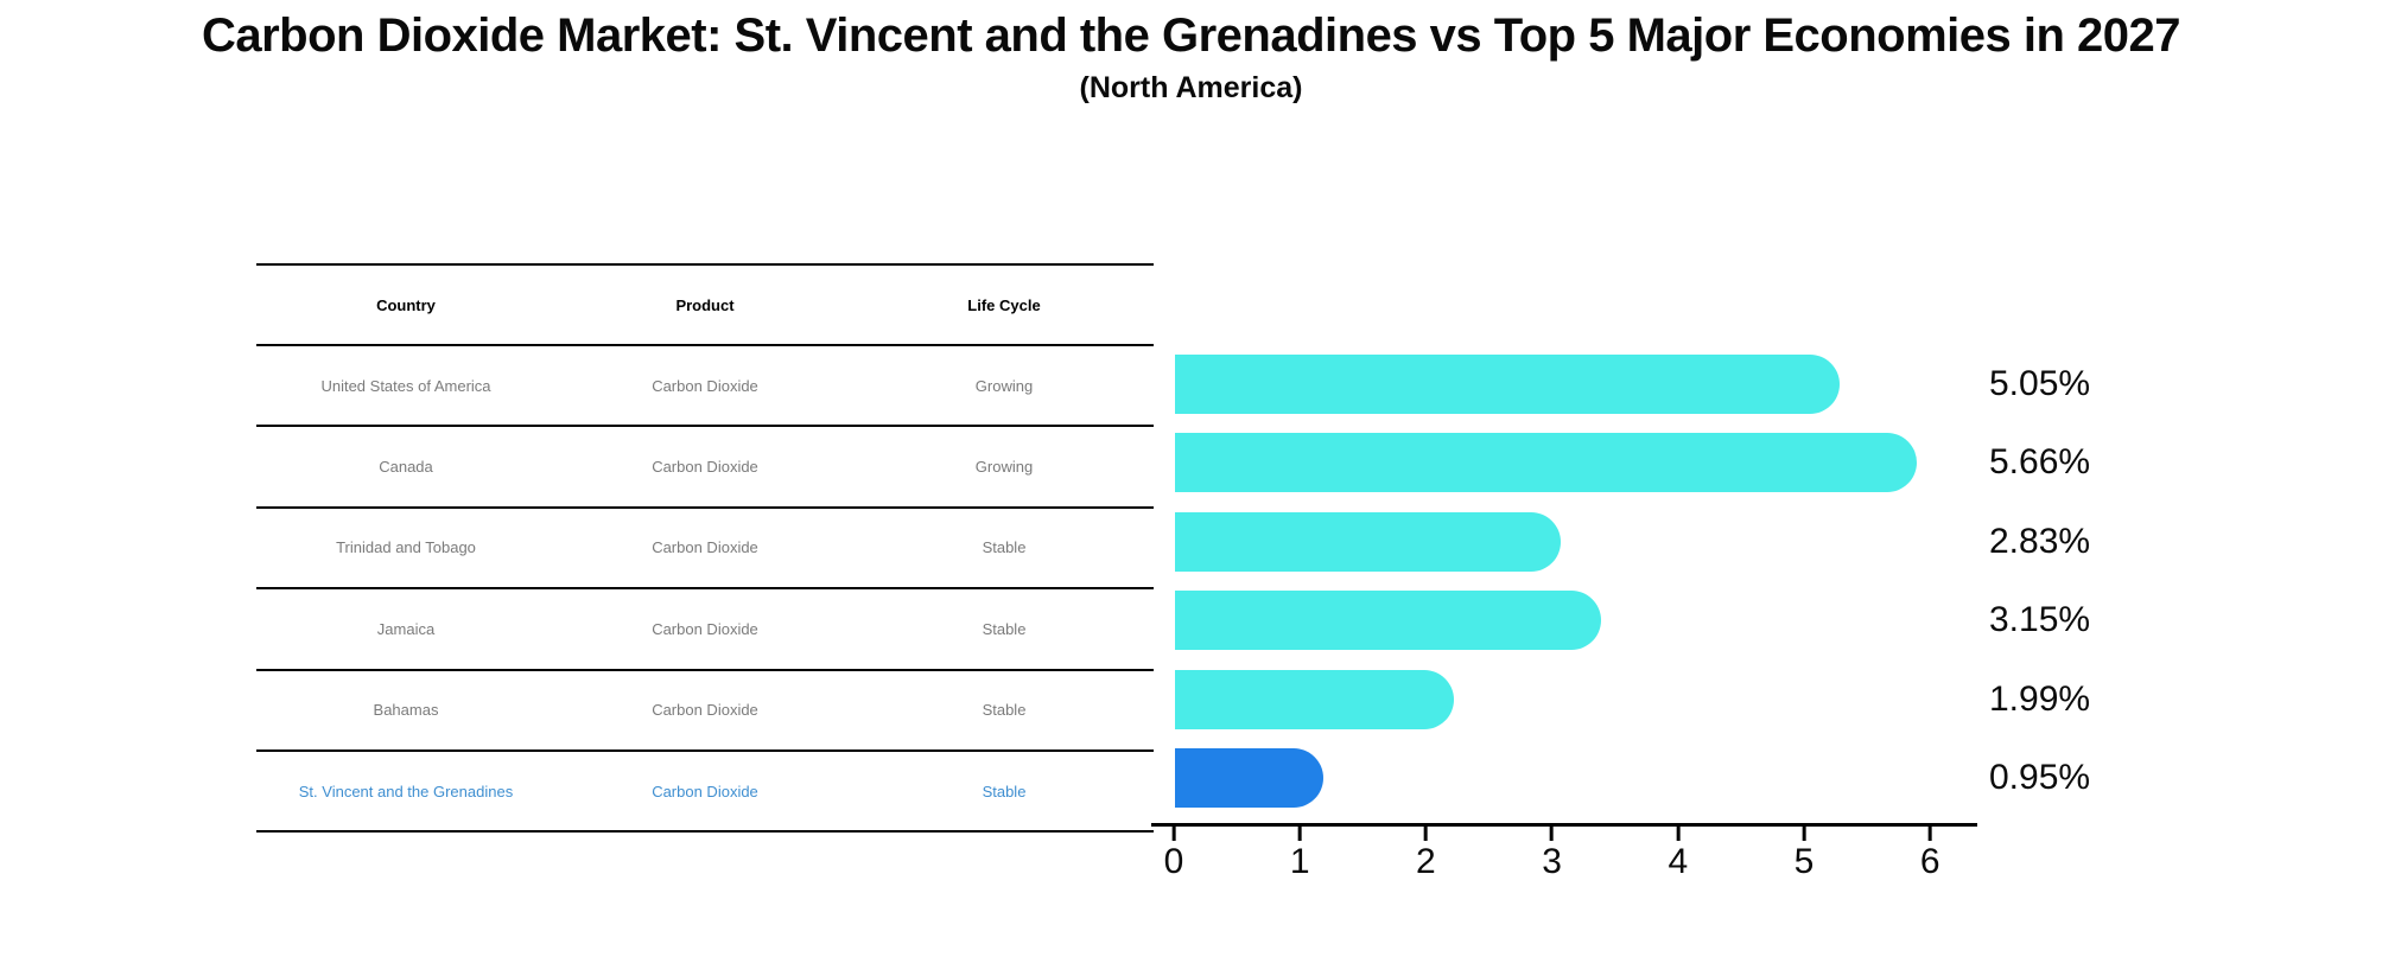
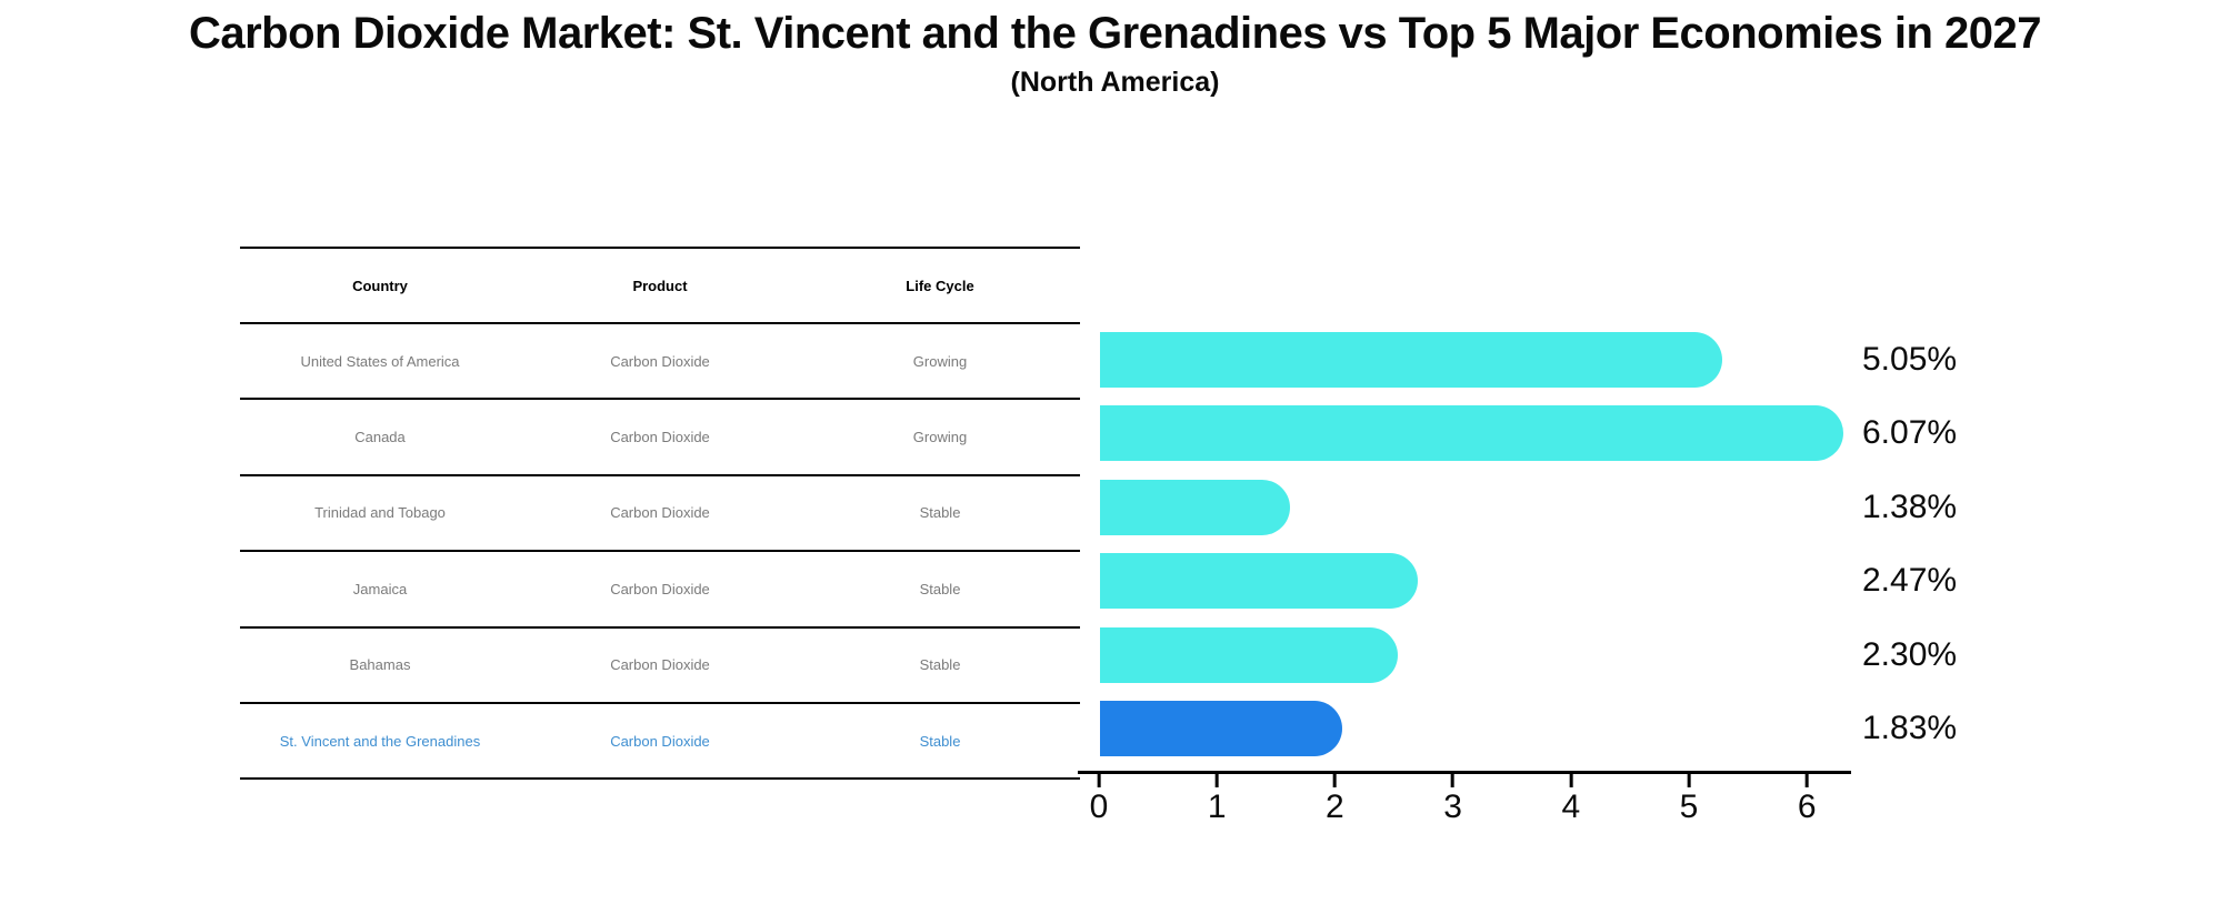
Canada: 5.66% -> 6.07%
Trinidad and Tobago: 2.83% -> 1.38%
Jamaica: 3.15% -> 2.47%
Bahamas: 1.99% -> 2.30%
St. Vincent and the Grenadines: 0.95% -> 1.83%
